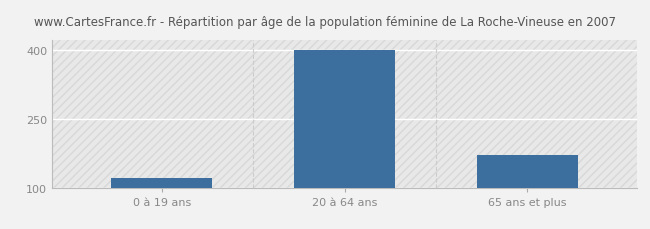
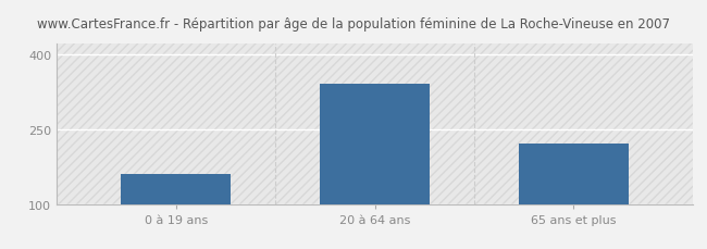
0 à 19 ans: 120 -> 160
20 à 64 ans: 400 -> 340
65 ans et plus: 170 -> 220
